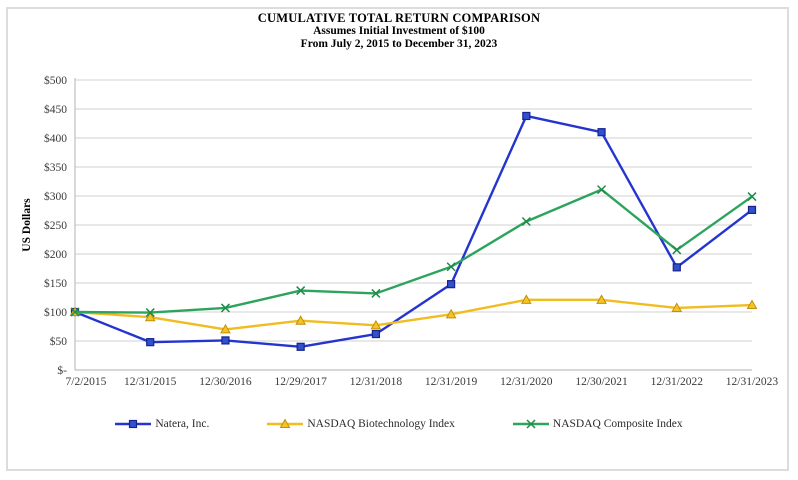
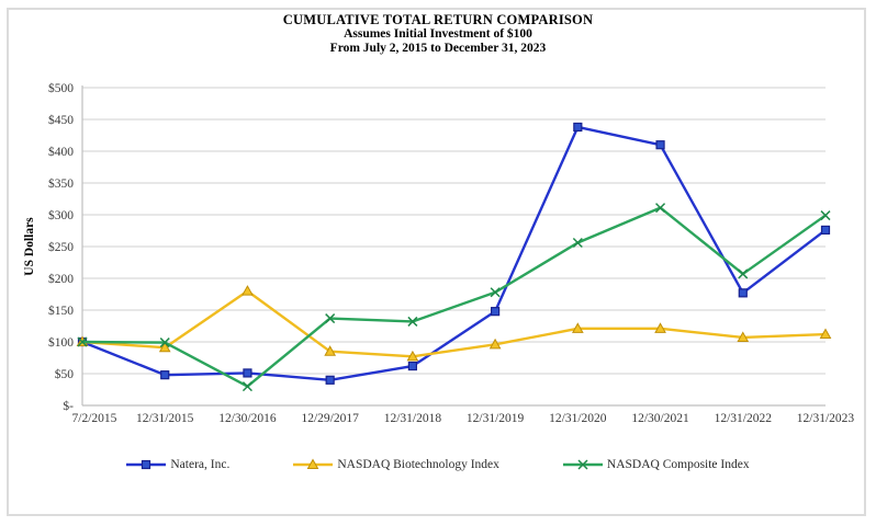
NASDAQ Biotechnology Index/12/30/2016: $70 -> $180
NASDAQ Composite Index/12/30/2016: $110 -> $30
